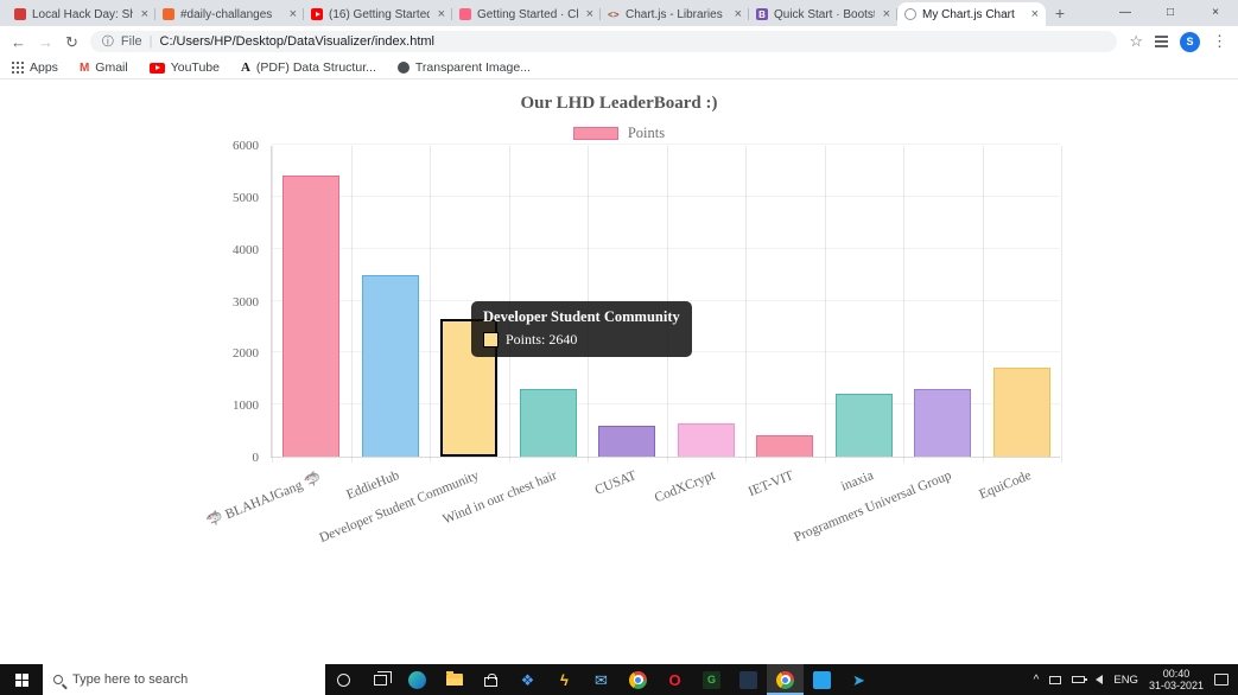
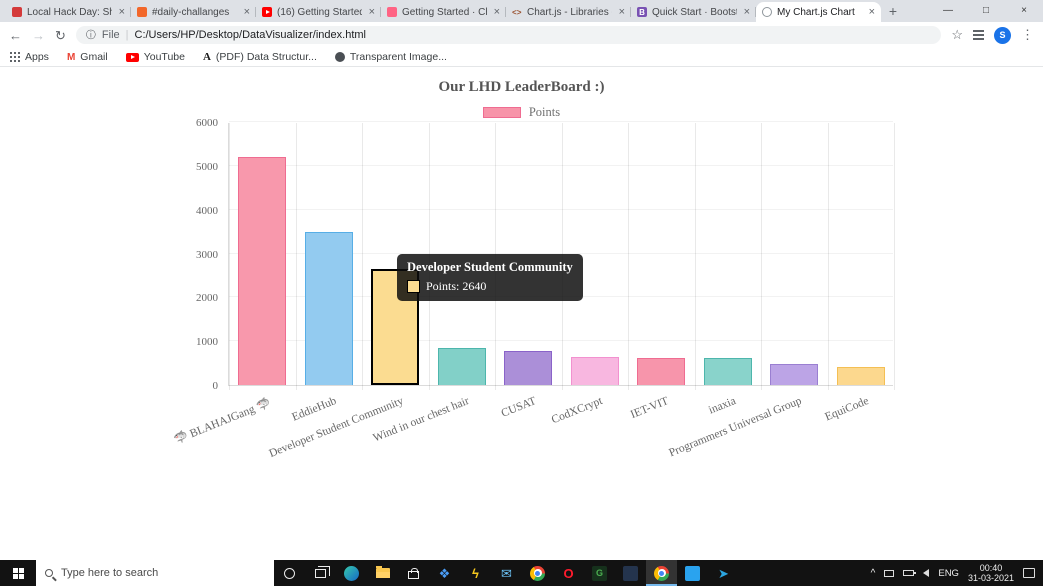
🦈 BLAHAJGang 🦈: 5400 -> 5200
Wind in our chest hair: 1300 -> 800
CUSAT: 600 -> 800
IET-VIT: 400 -> 600
inaxia: 1200 -> 600
Programmers Universal Group: 1300 -> 500
EquiCode: 1700 -> 400
